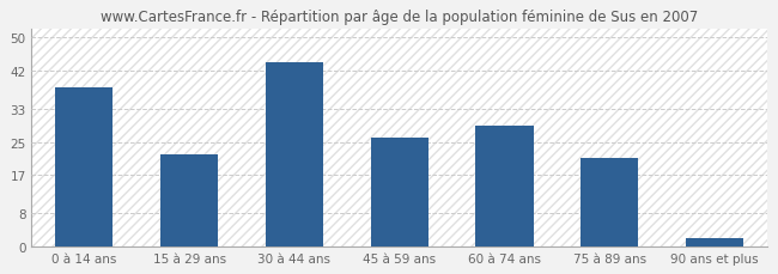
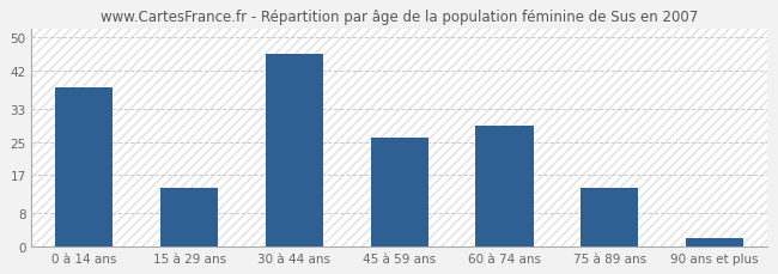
15 à 29 ans: 22 -> 14
30 à 44 ans: 44 -> 46
75 à 89 ans: 21 -> 14
